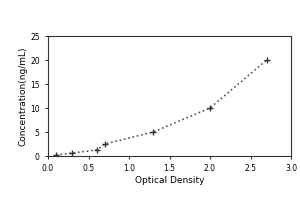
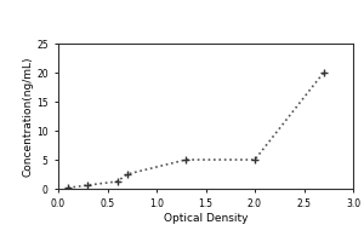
2.0: 10.0 -> 5.0
